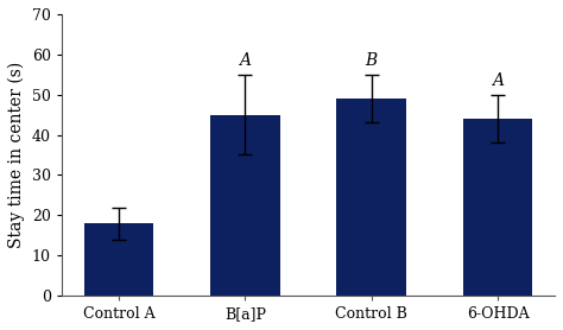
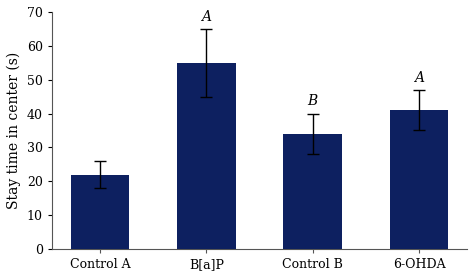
Control A: 18 -> 22
B[a]P: 45 -> 55
Control B: 49 -> 34
6-OHDA: 44 -> 41
